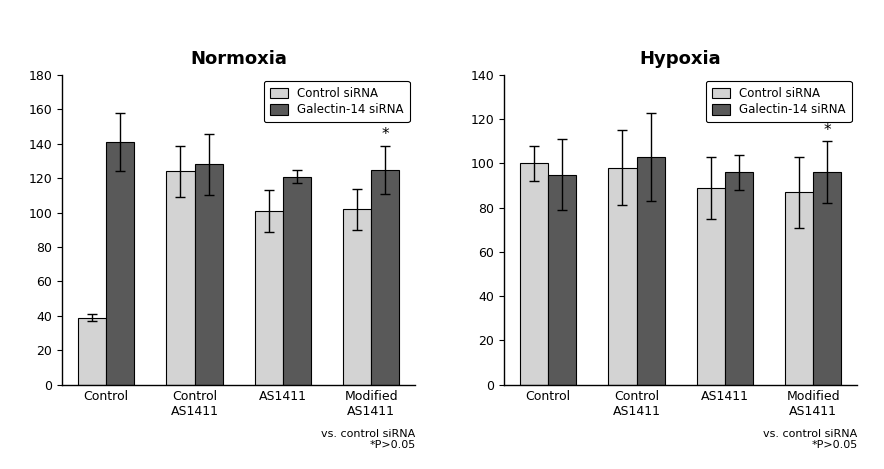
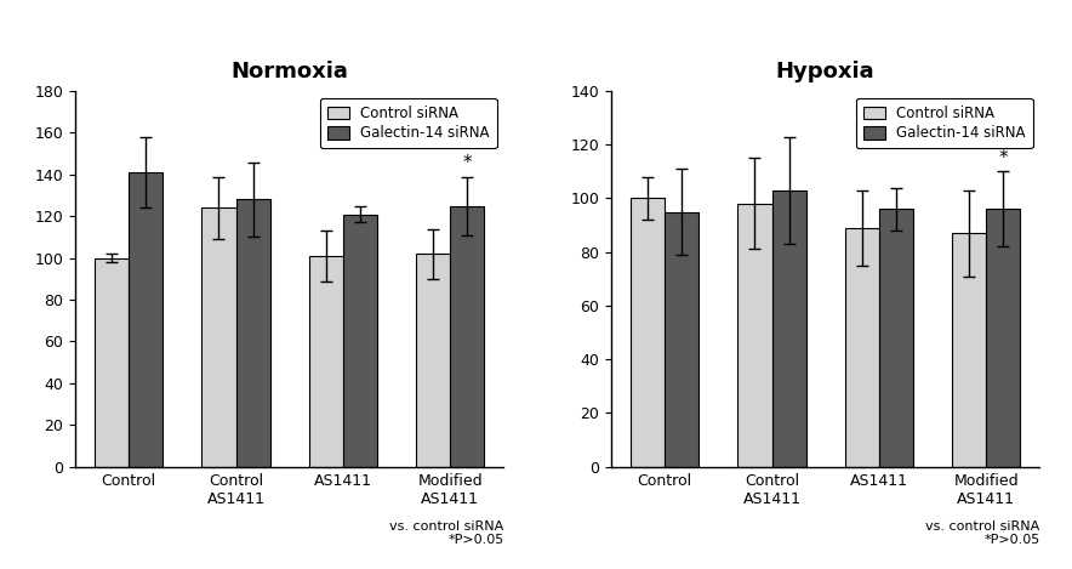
Normoxia/Control siRNA/Control: 39 -> 100
